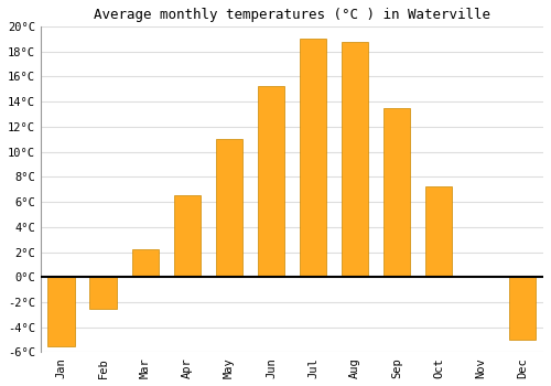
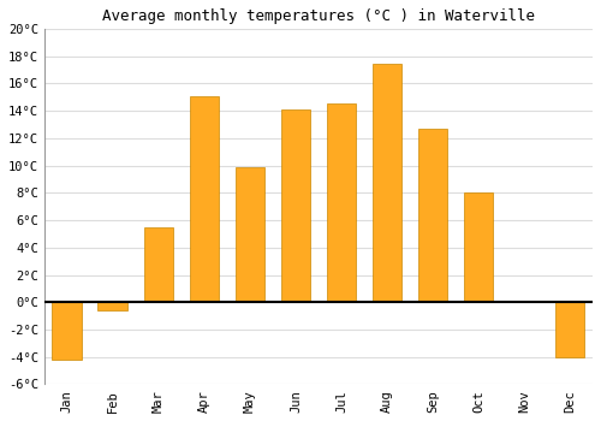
Jan: -5.5°C -> -4.2°C
Feb: -2.5°C -> -0.6°C
Mar: 2.2°C -> 5.5°C
Apr: 6.5°C -> 15.1°C
May: 11.0°C -> 9.9°C
Jun: 15.2°C -> 14.1°C
Jul: 19.0°C -> 14.5°C
Aug: 18.8°C -> 17.4°C
Sep: 13.5°C -> 12.7°C
Oct: 7.2°C -> 8.0°C
Dec: -5.0°C -> -4.0°C
